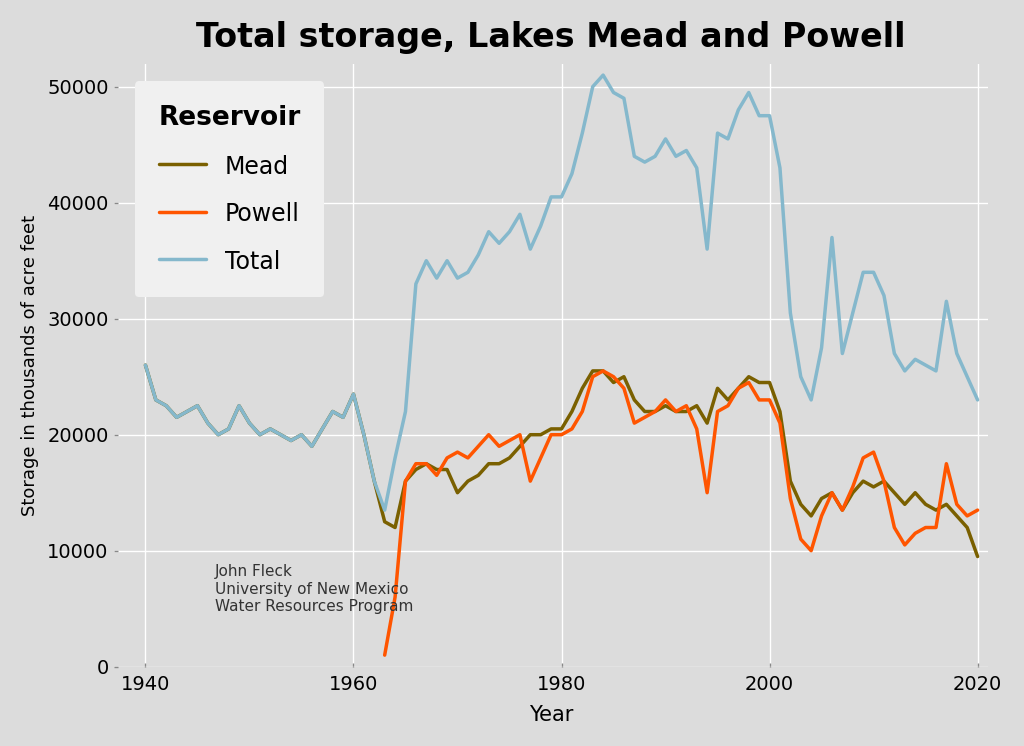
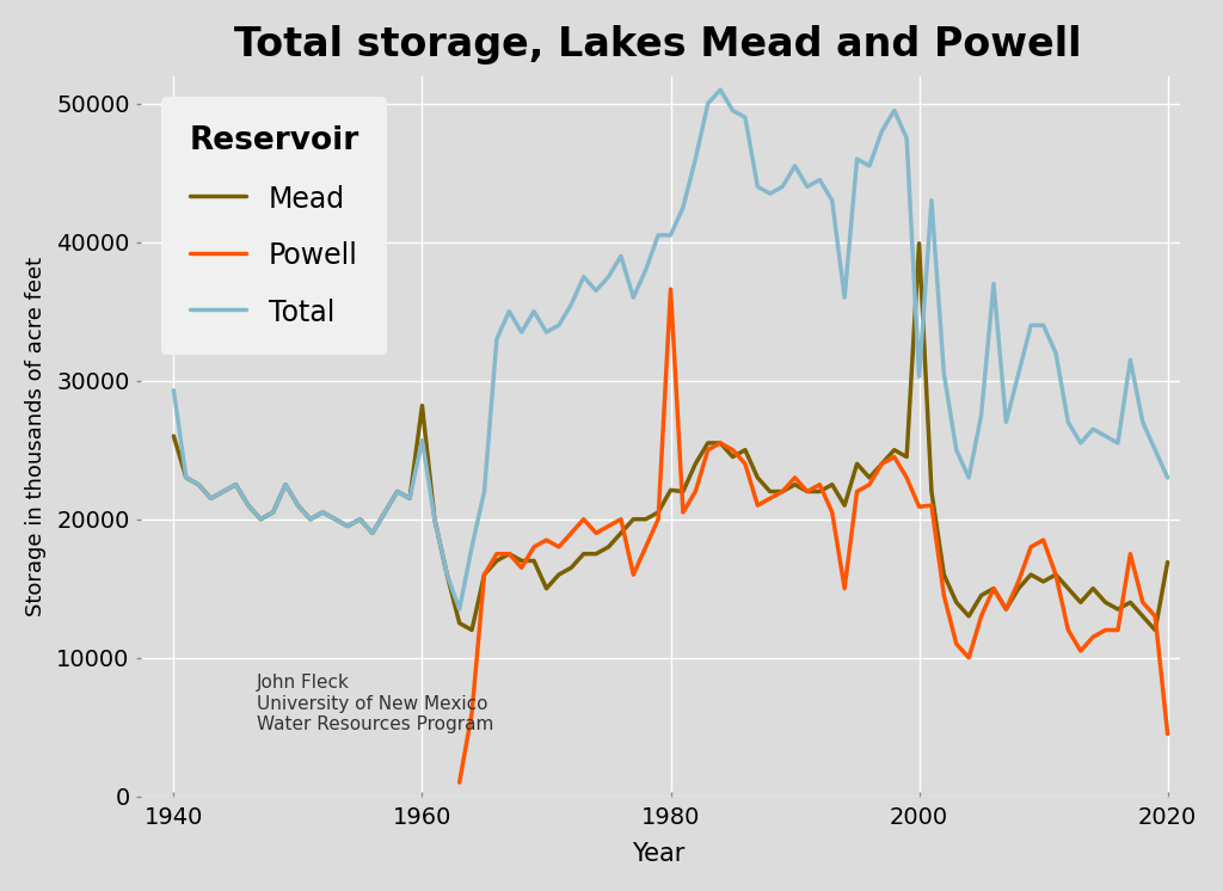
Total/1940: 26000 -> 29300
Mead/1960: 23500 -> 28200
Total/1960: 23500 -> 25700
Mead/1980: 20500 -> 22100
Powell/1980: 20000 -> 36600
Mead/2000: 24500 -> 39900
Powell/2000: 23000 -> 20900
Total/2000: 47500 -> 30300
Mead/2020: 9500 -> 16900
Powell/2020: 13500 -> 4500
